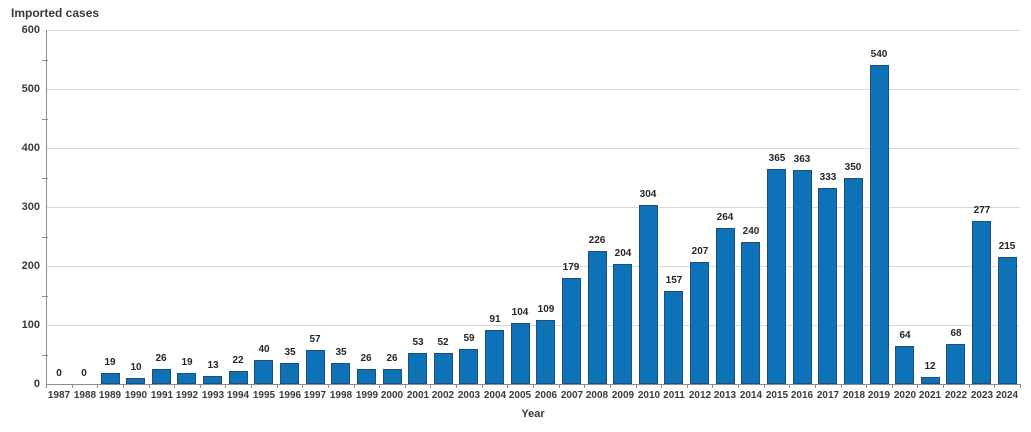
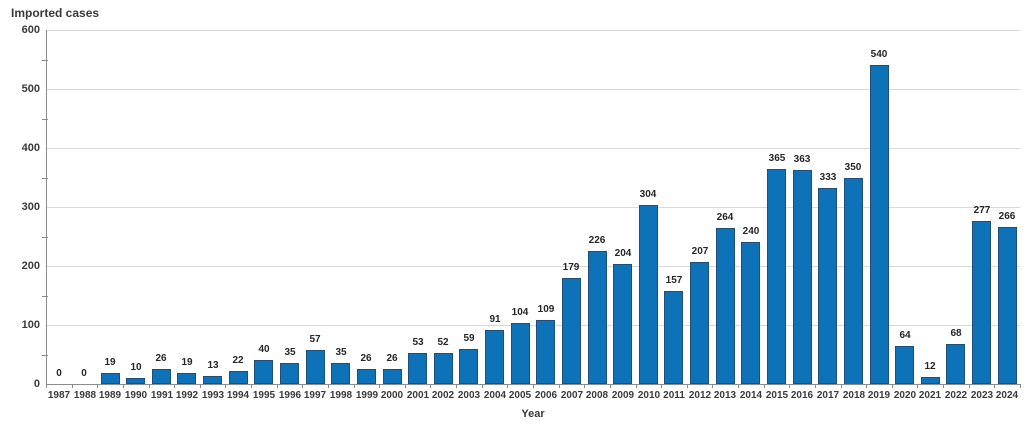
2024: 215 -> 266
